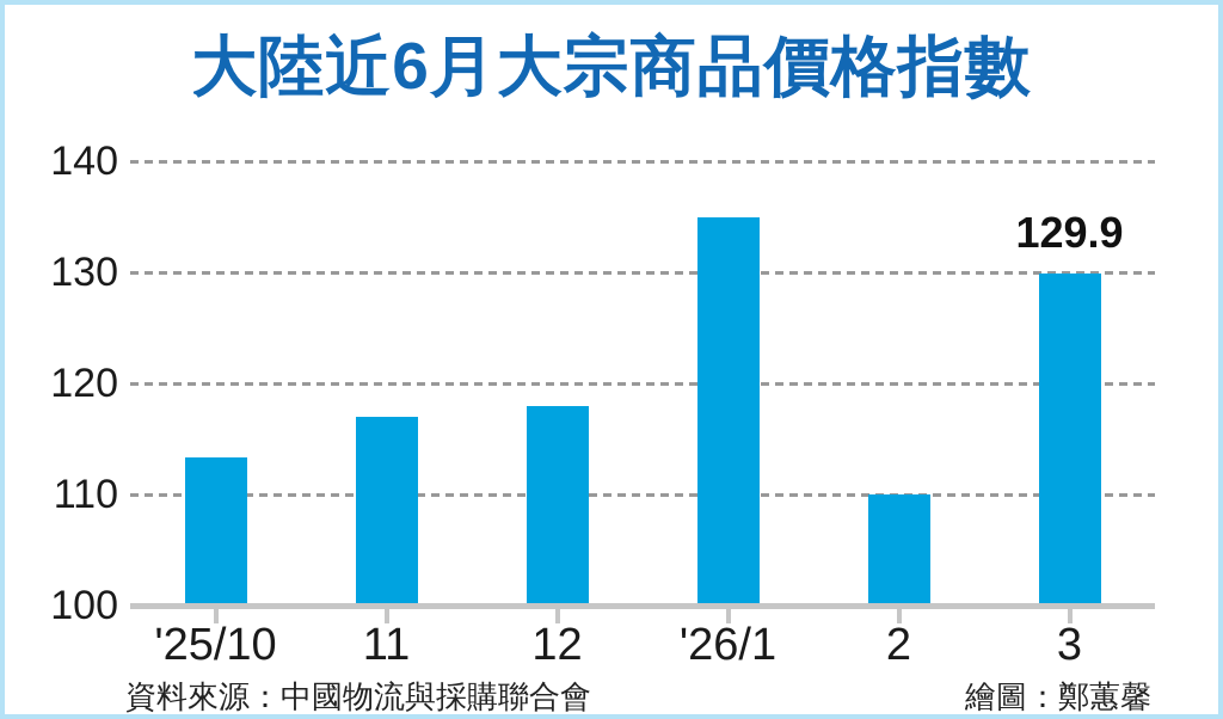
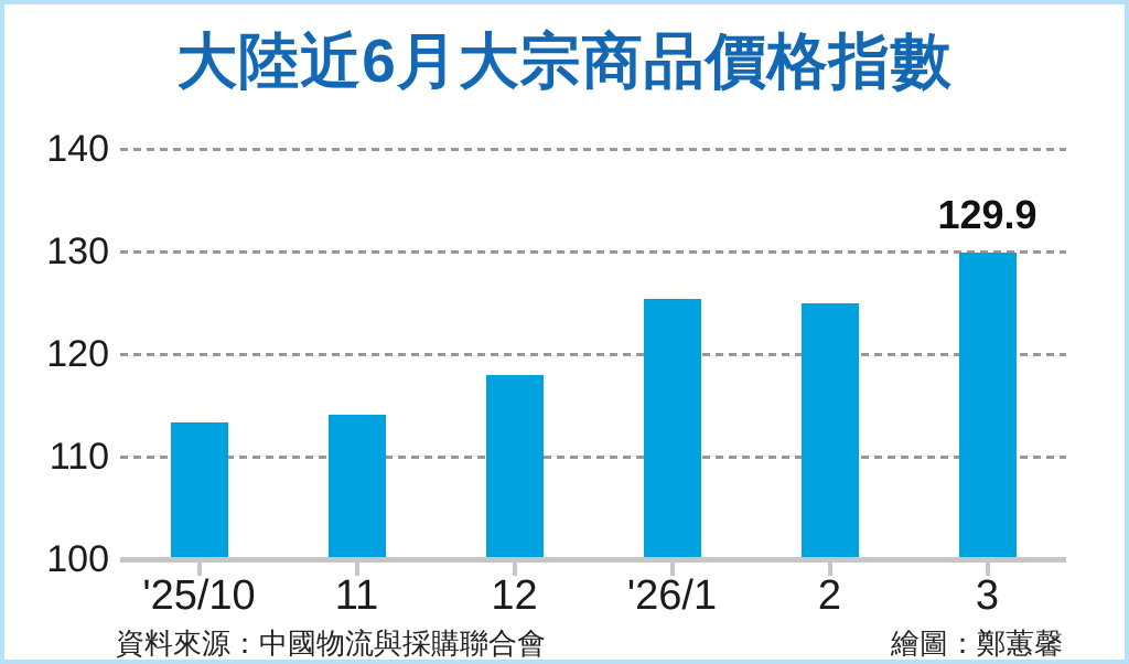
11: 117 -> 114
'26/1: 135 -> 125
2: 110 -> 125
